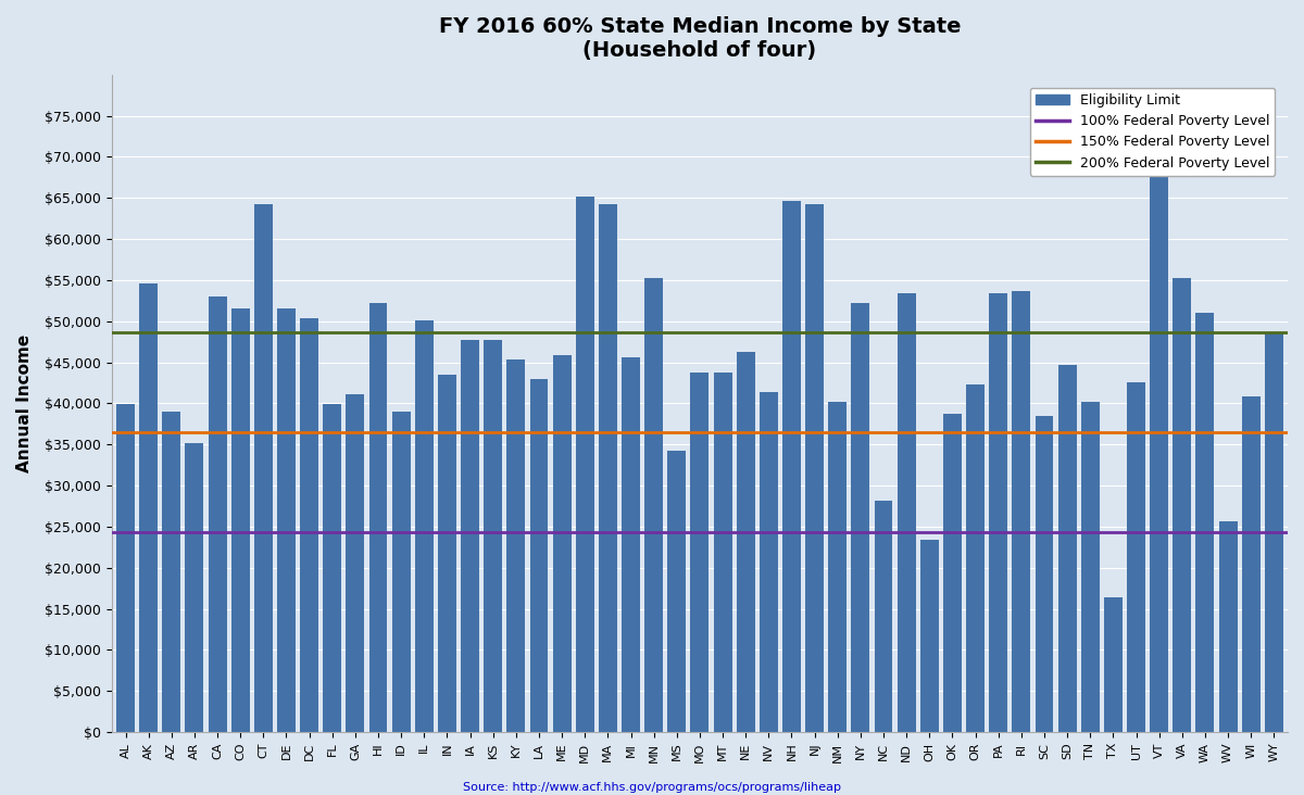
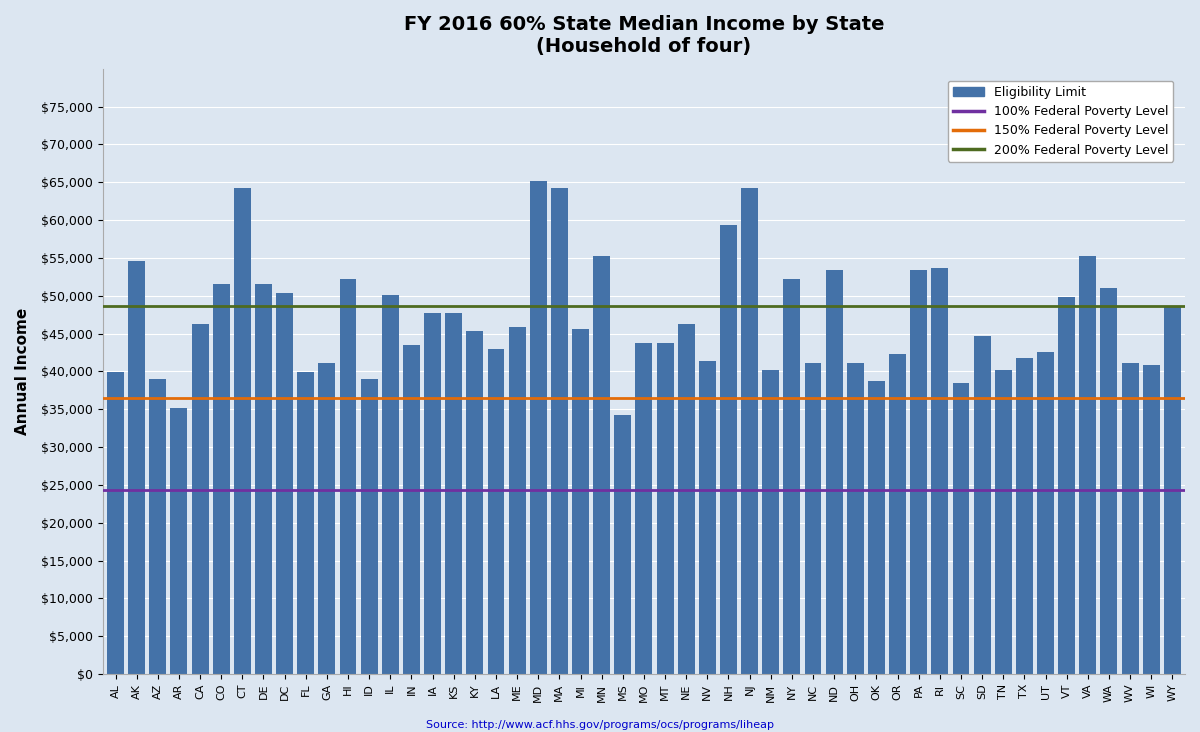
CA: $53,000 -> $46,200
NH: $64,600 -> $59,400
NC: $28,200 -> $41,100
OH: $23,400 -> $41,100
TX: $16,400 -> $41,700
VT: $67,600 -> $49,800
WV: $25,600 -> $41,100
